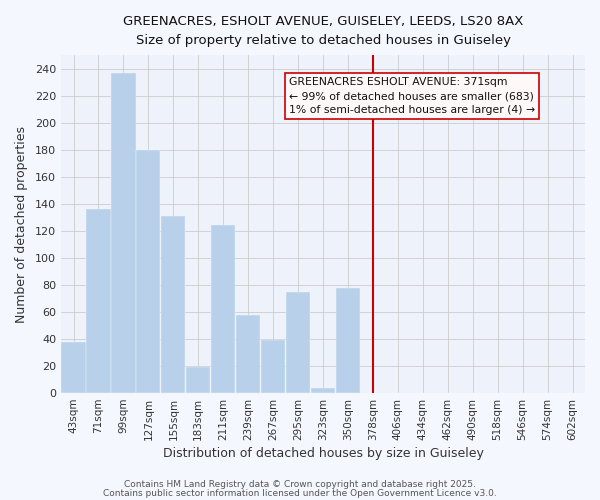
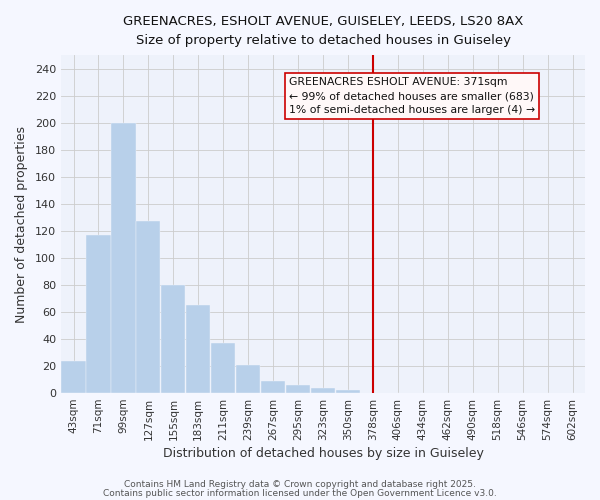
43sqm: 38 -> 24
71sqm: 136 -> 117
99sqm: 237 -> 200
127sqm: 180 -> 127
155sqm: 131 -> 80
183sqm: 19 -> 65
211sqm: 124 -> 37
239sqm: 58 -> 21
267sqm: 39 -> 9
295sqm: 75 -> 6
350sqm: 78 -> 2
